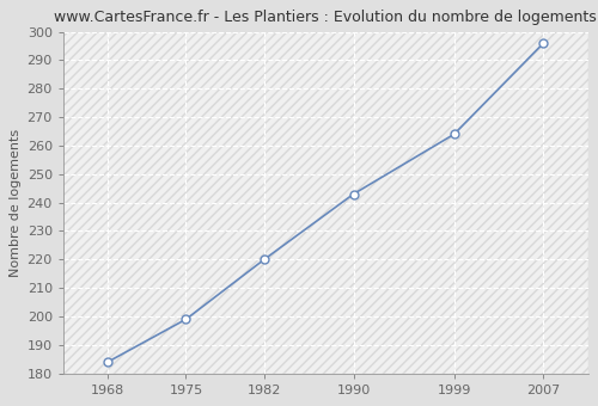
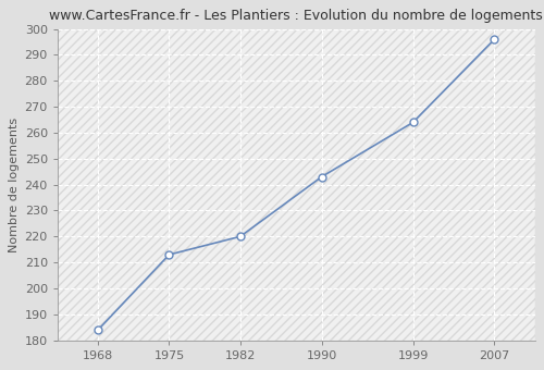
1975: 199 -> 213
